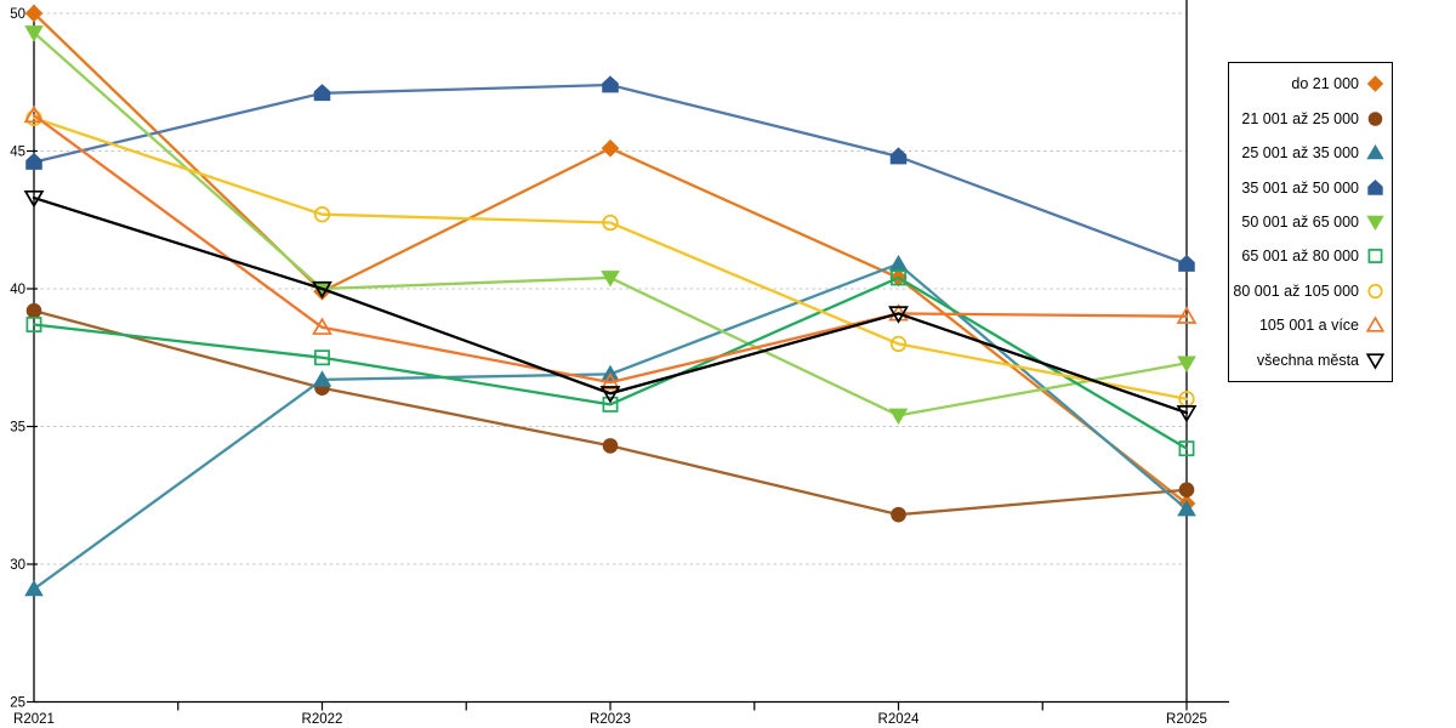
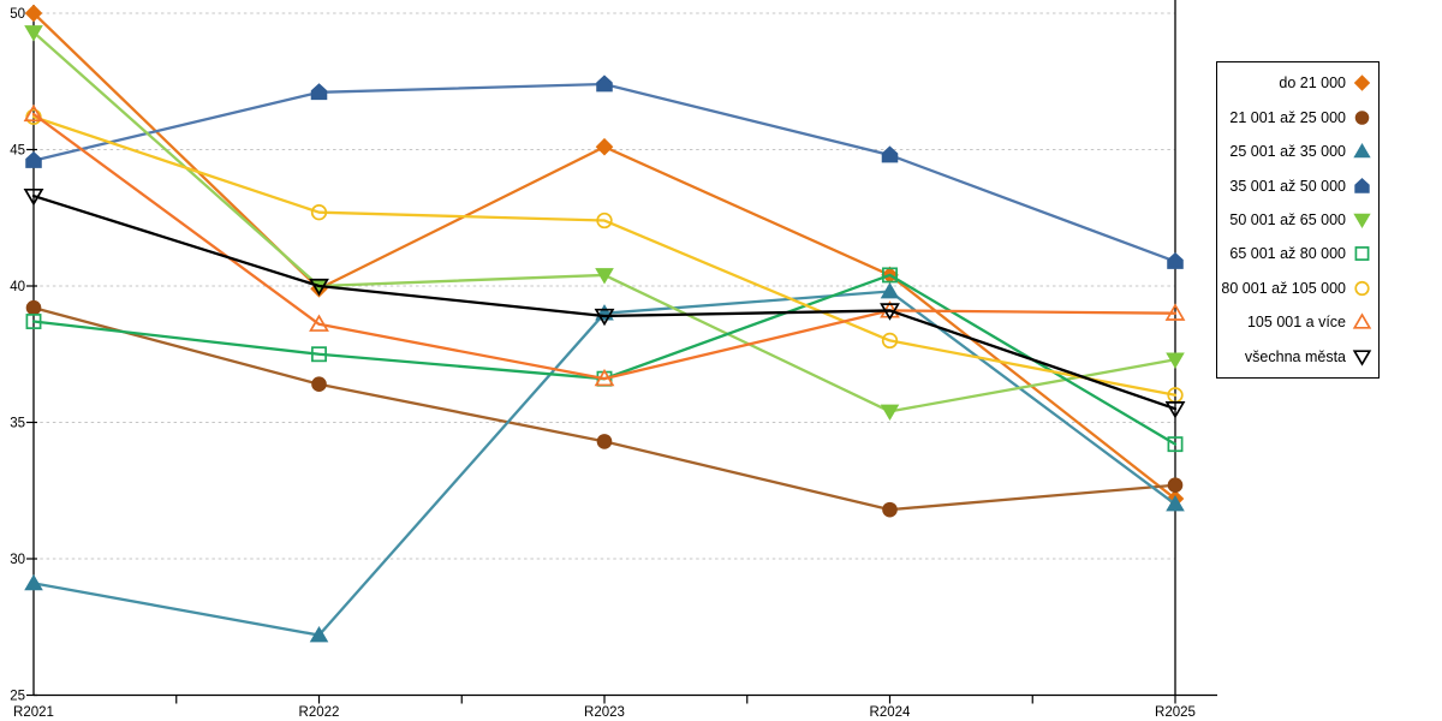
25 001 až 35 000/R2022: 36.7 -> 27.2
25 001 až 35 000/R2023: 36.9 -> 39.0
65 001 až 80 000/R2023: 35.8 -> 36.6
všechna města/R2023: 36.2 -> 38.9
25 001 až 35 000/R2024: 40.9 -> 39.8
